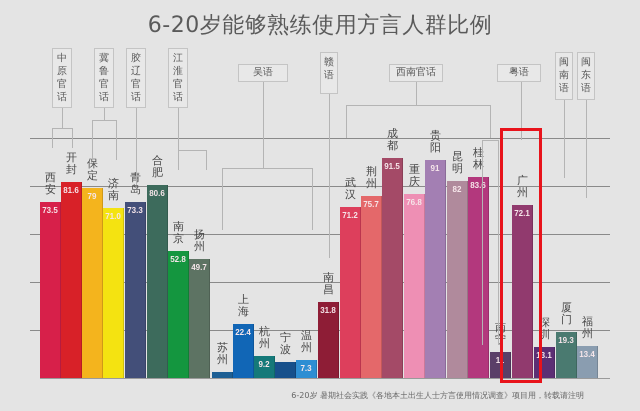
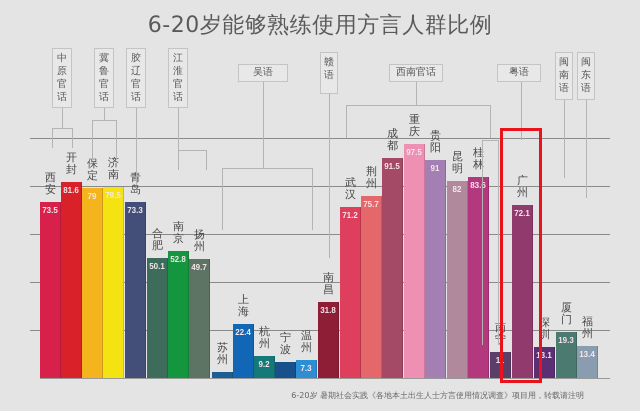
济南: 71.0 -> 79.5
合肥: 80.6 -> 50.1
重庆: 76.8 -> 97.5
